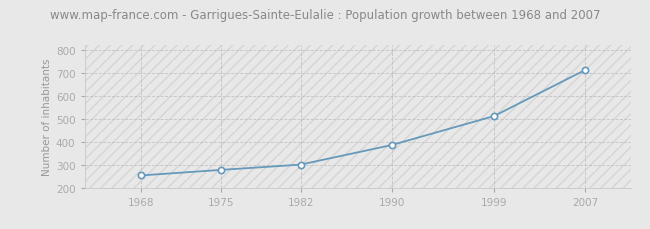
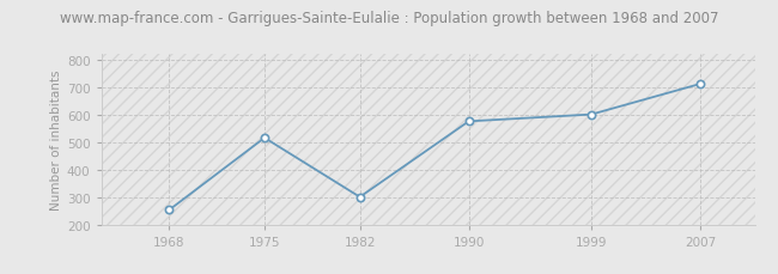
1975: 277 -> 515
1990: 385 -> 575
1999: 511 -> 600
